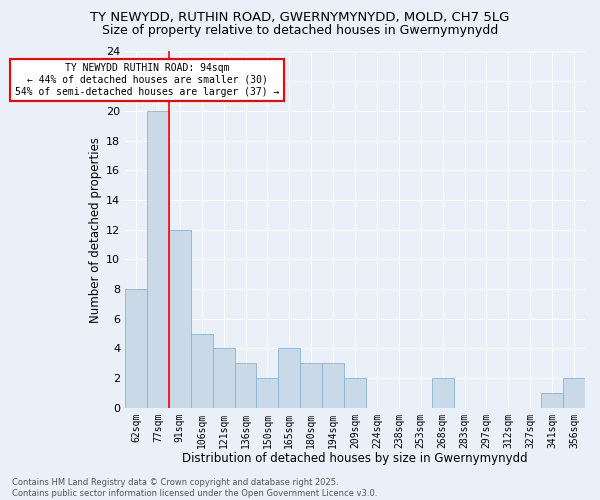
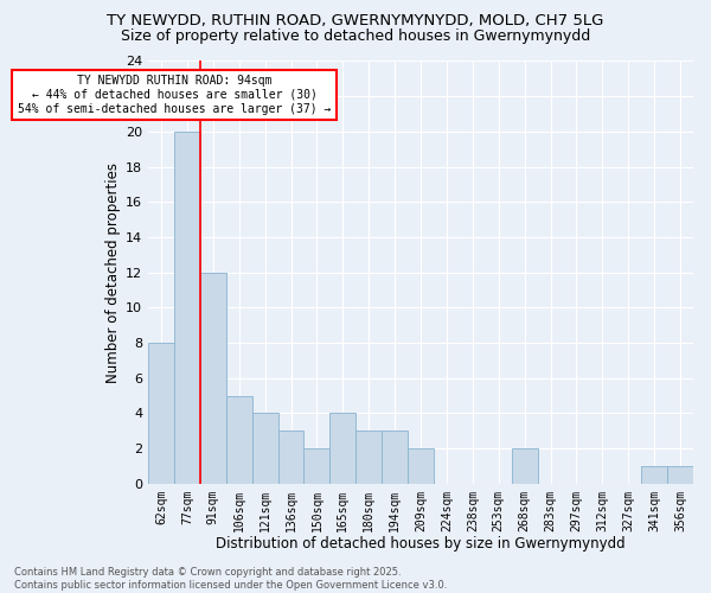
356sqm: 2 -> 1
